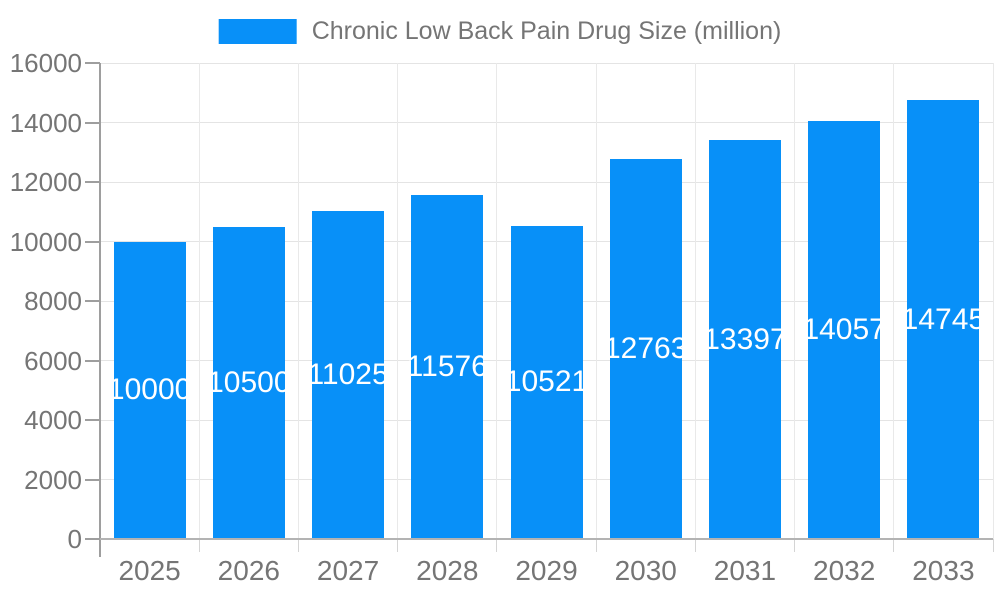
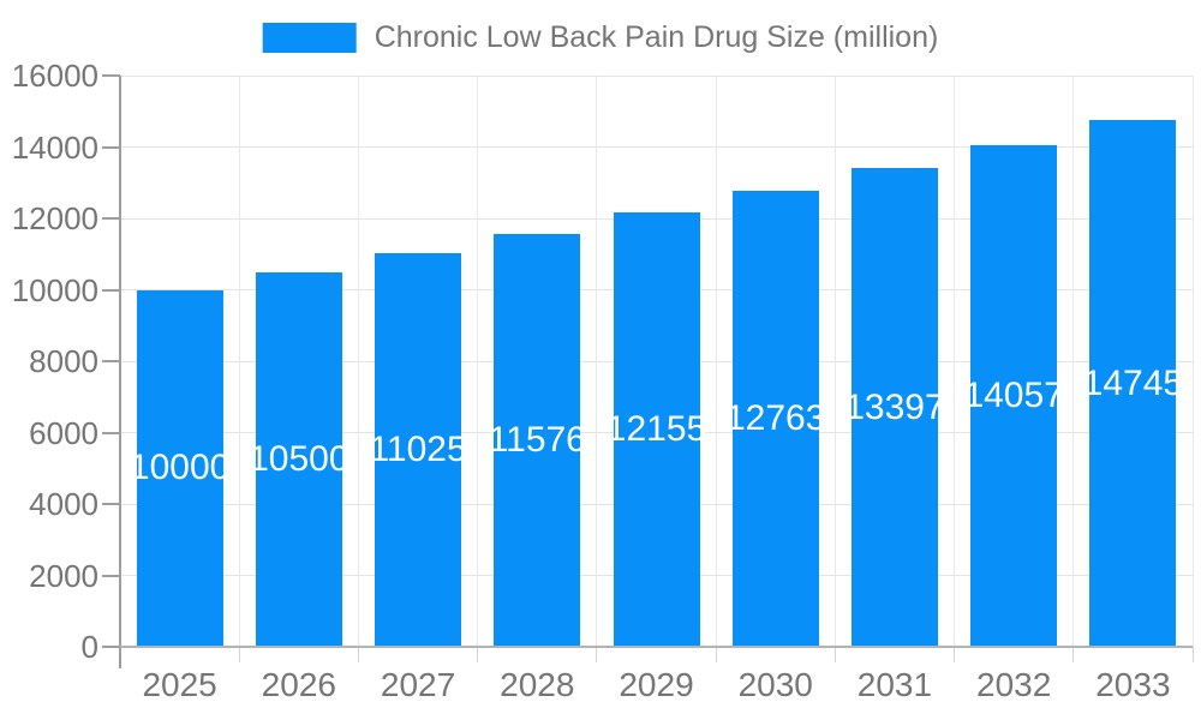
2029: 10521 -> 12155
